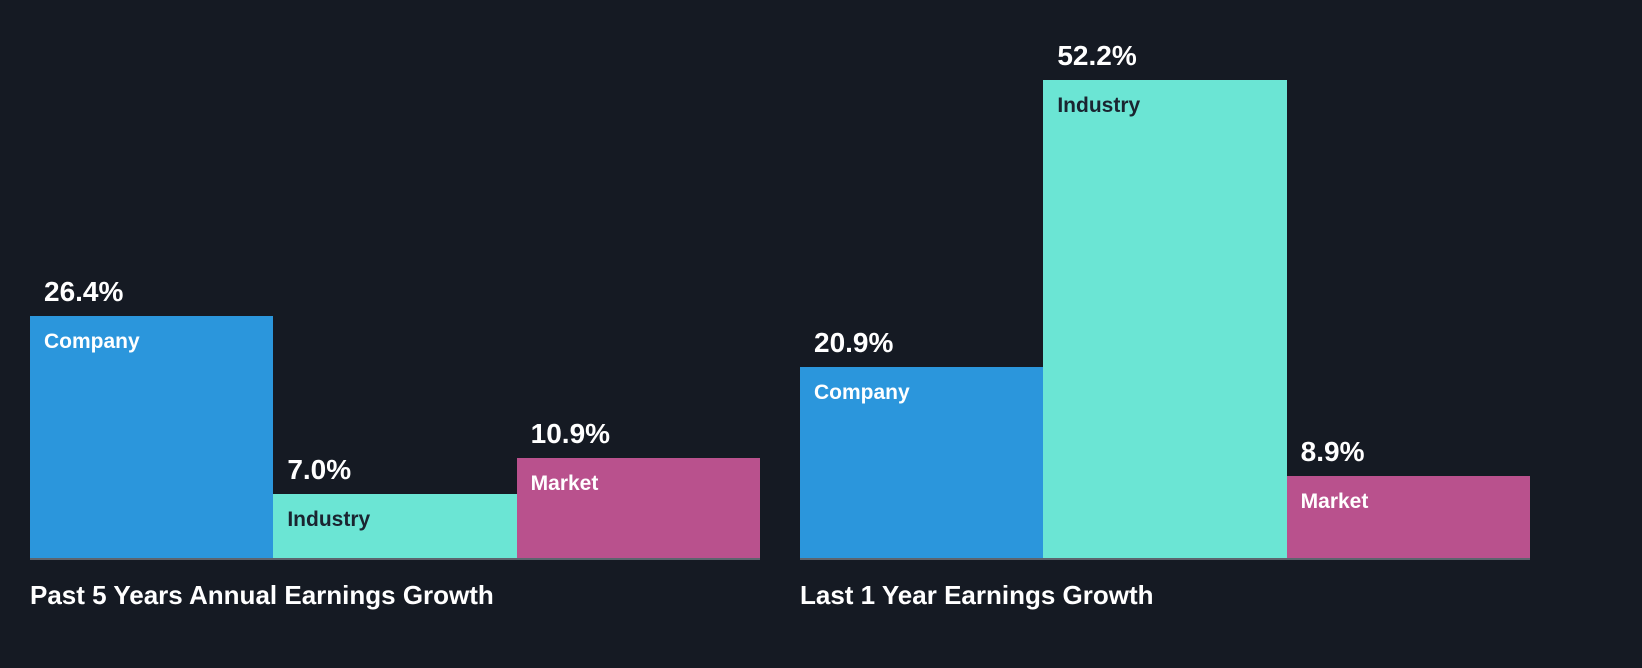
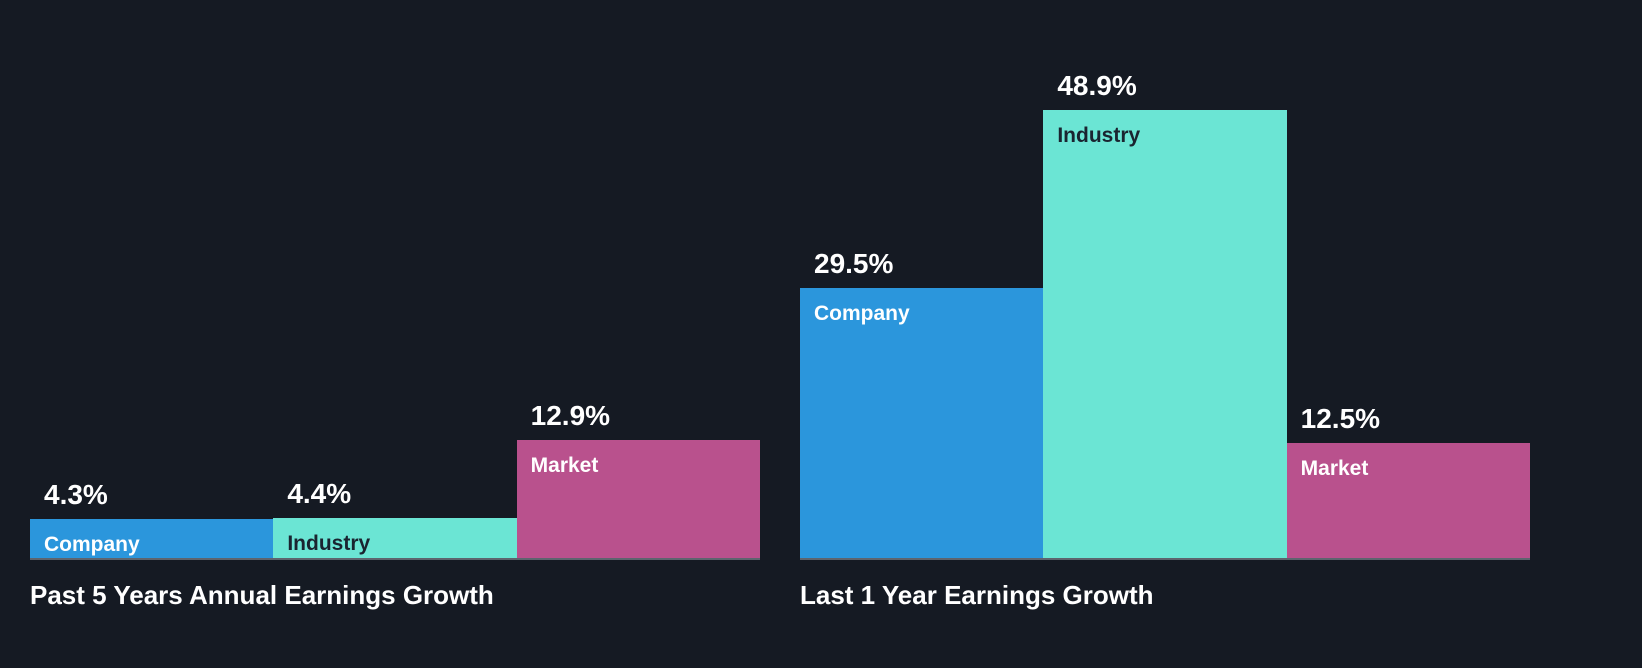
Past 5 Years Annual Earnings Growth/Company: 26.4% -> 4.3%
Past 5 Years Annual Earnings Growth/Industry: 7.0% -> 4.4%
Past 5 Years Annual Earnings Growth/Market: 10.9% -> 12.9%
Last 1 Year Earnings Growth/Company: 20.9% -> 29.5%
Last 1 Year Earnings Growth/Industry: 52.2% -> 48.9%
Last 1 Year Earnings Growth/Market: 8.9% -> 12.5%
